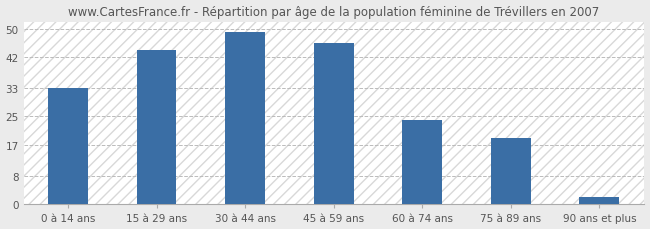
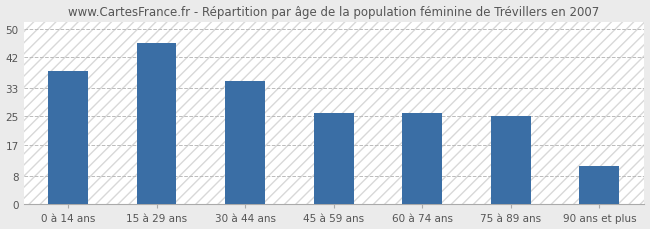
0 à 14 ans: 33 -> 38
15 à 29 ans: 44 -> 46
30 à 44 ans: 49 -> 35
45 à 59 ans: 46 -> 26
60 à 74 ans: 24 -> 26
75 à 89 ans: 19 -> 25
90 ans et plus: 2 -> 11
